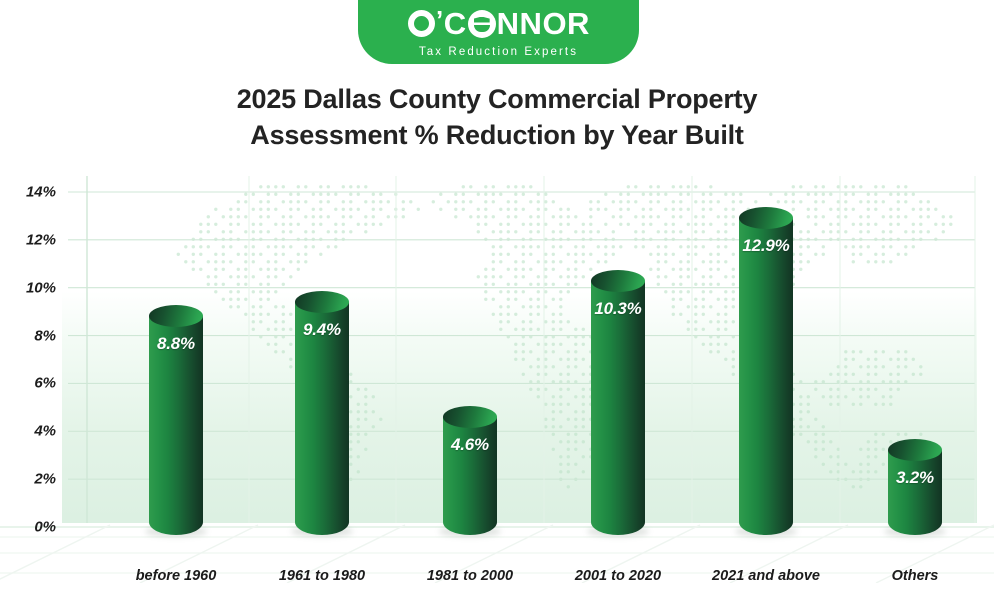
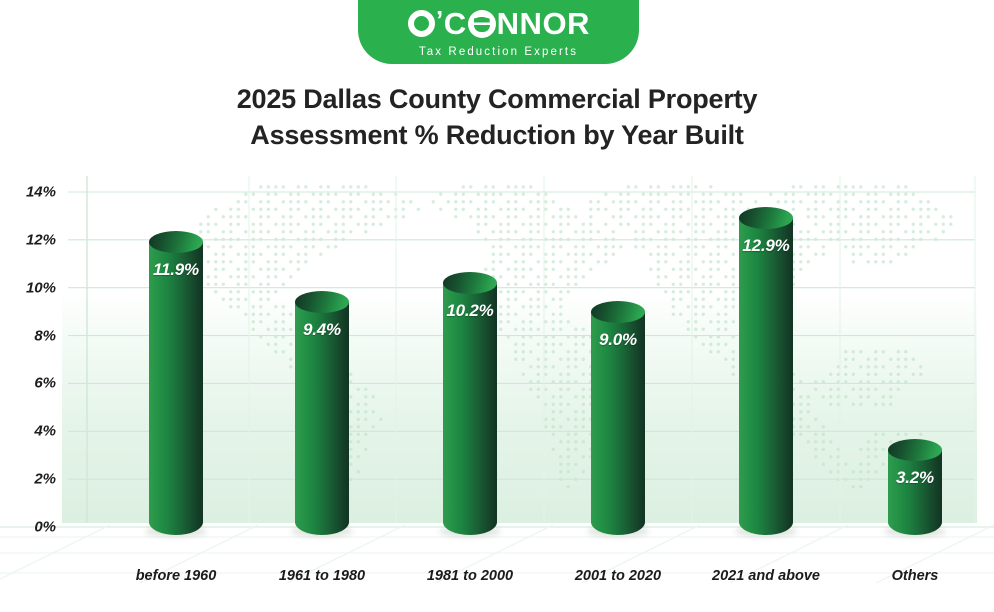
before 1960: 8.8% -> 11.9%
1981 to 2000: 4.6% -> 10.2%
2001 to 2020: 10.3% -> 9.0%
